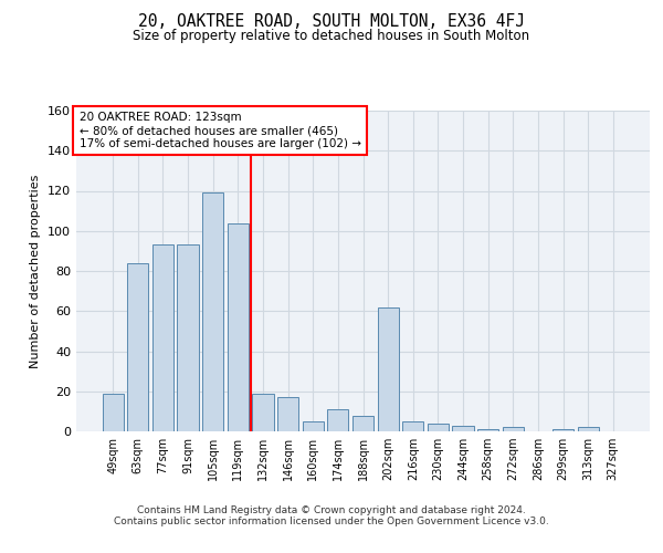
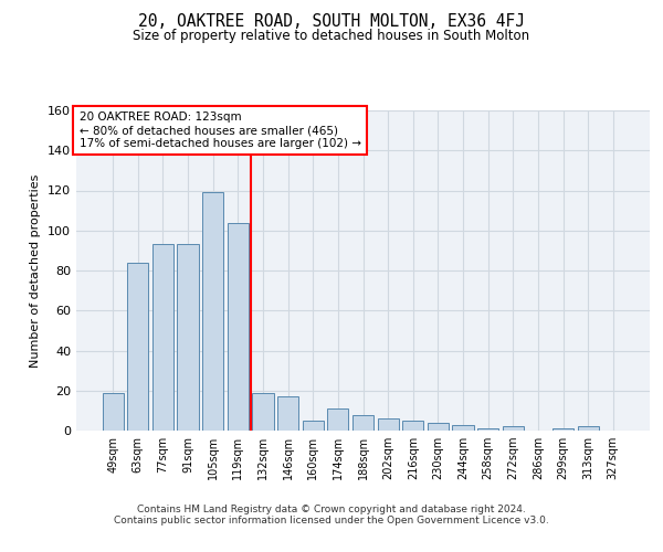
202sqm: 62 -> 6
